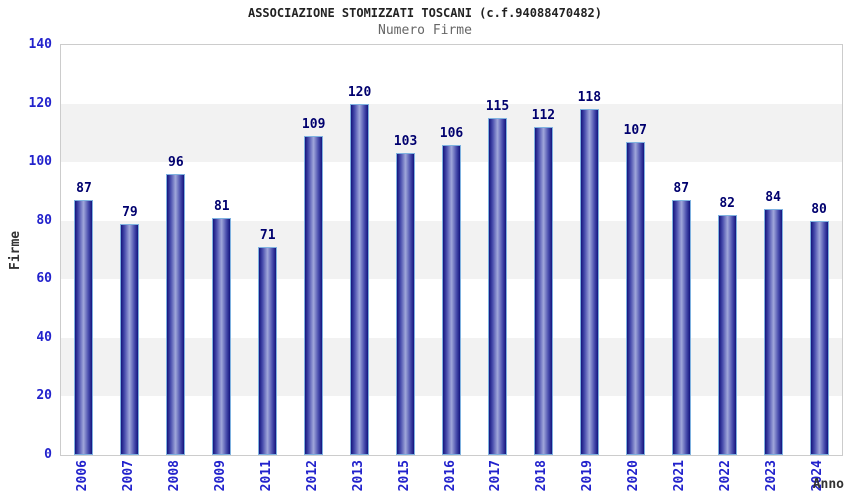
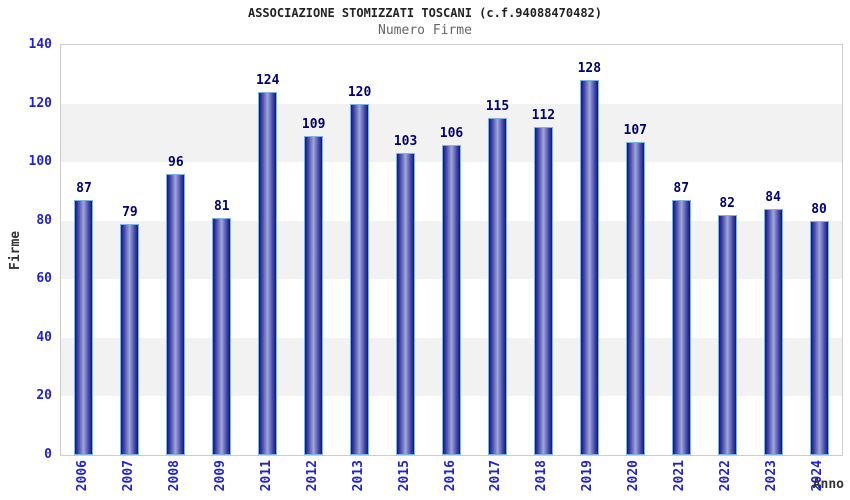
2011: 71 -> 124
2019: 118 -> 128
